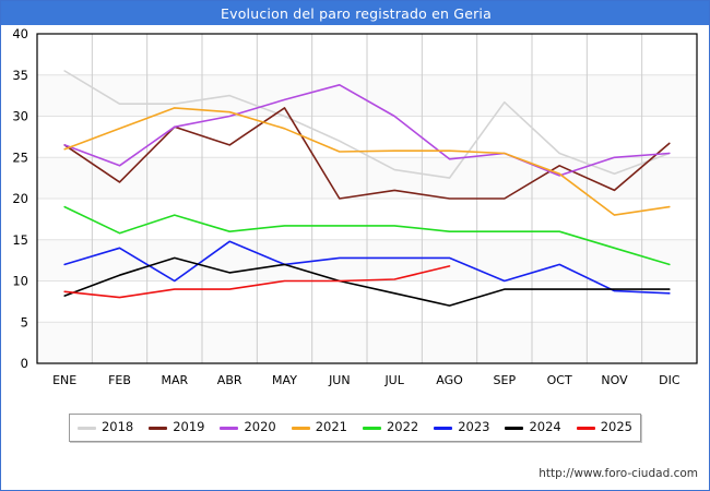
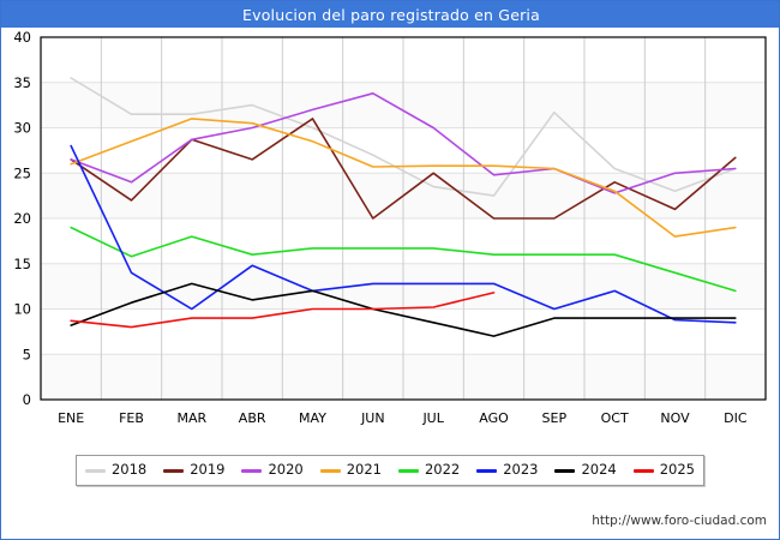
2023/ENE: 12 -> 28
2019/JUL: 21 -> 25
